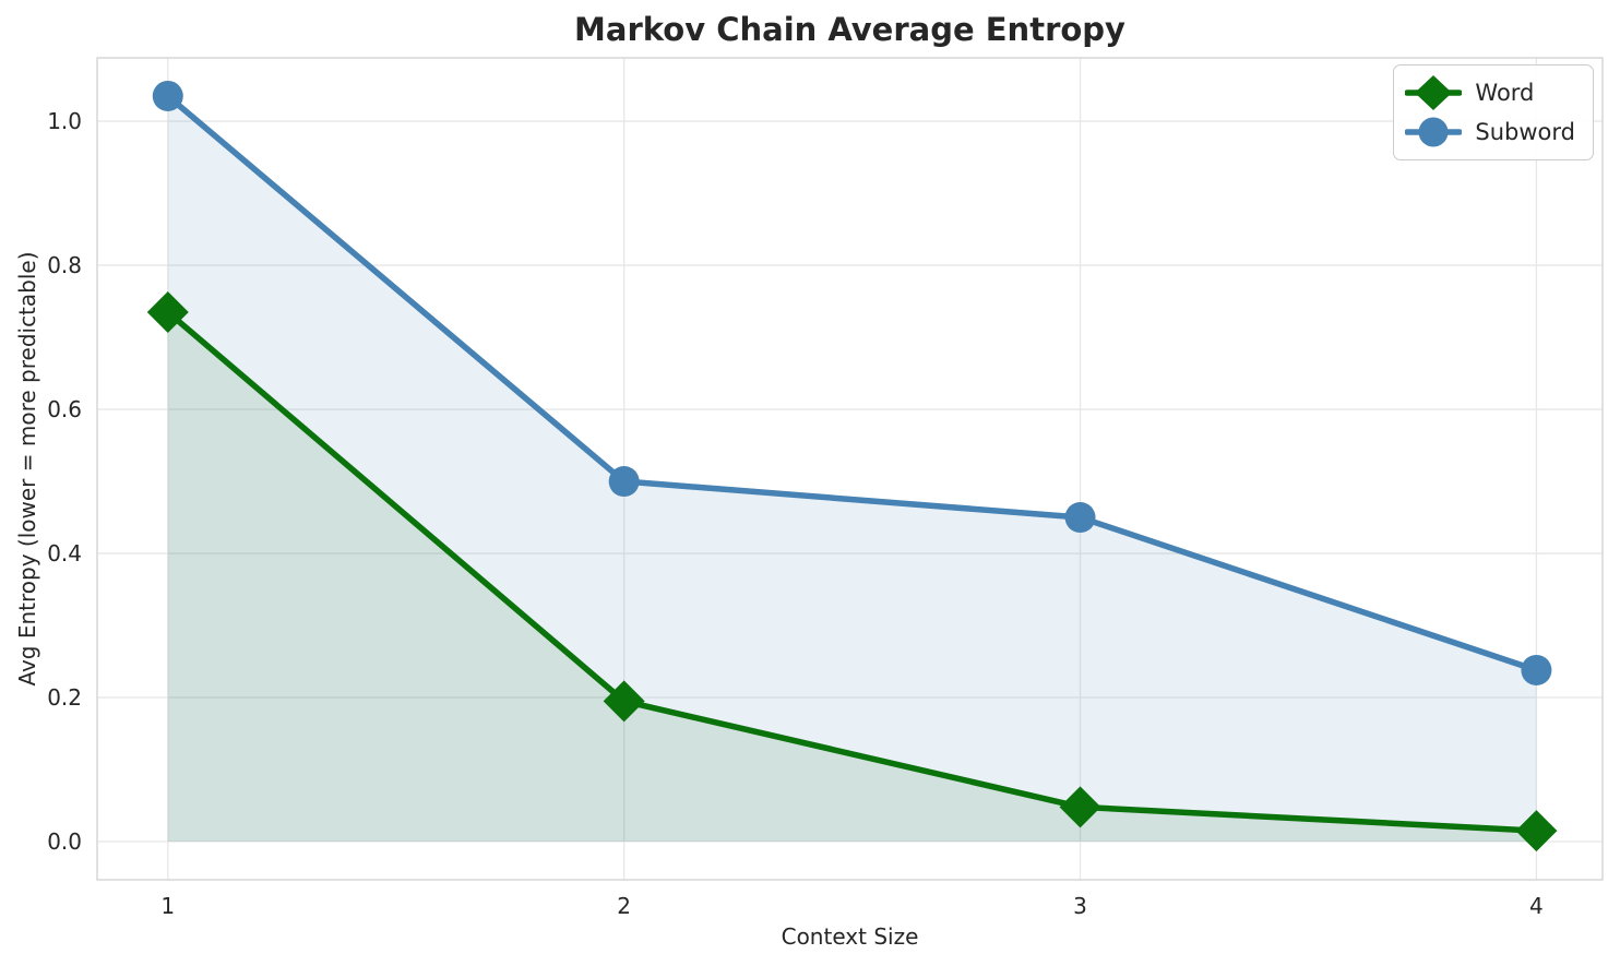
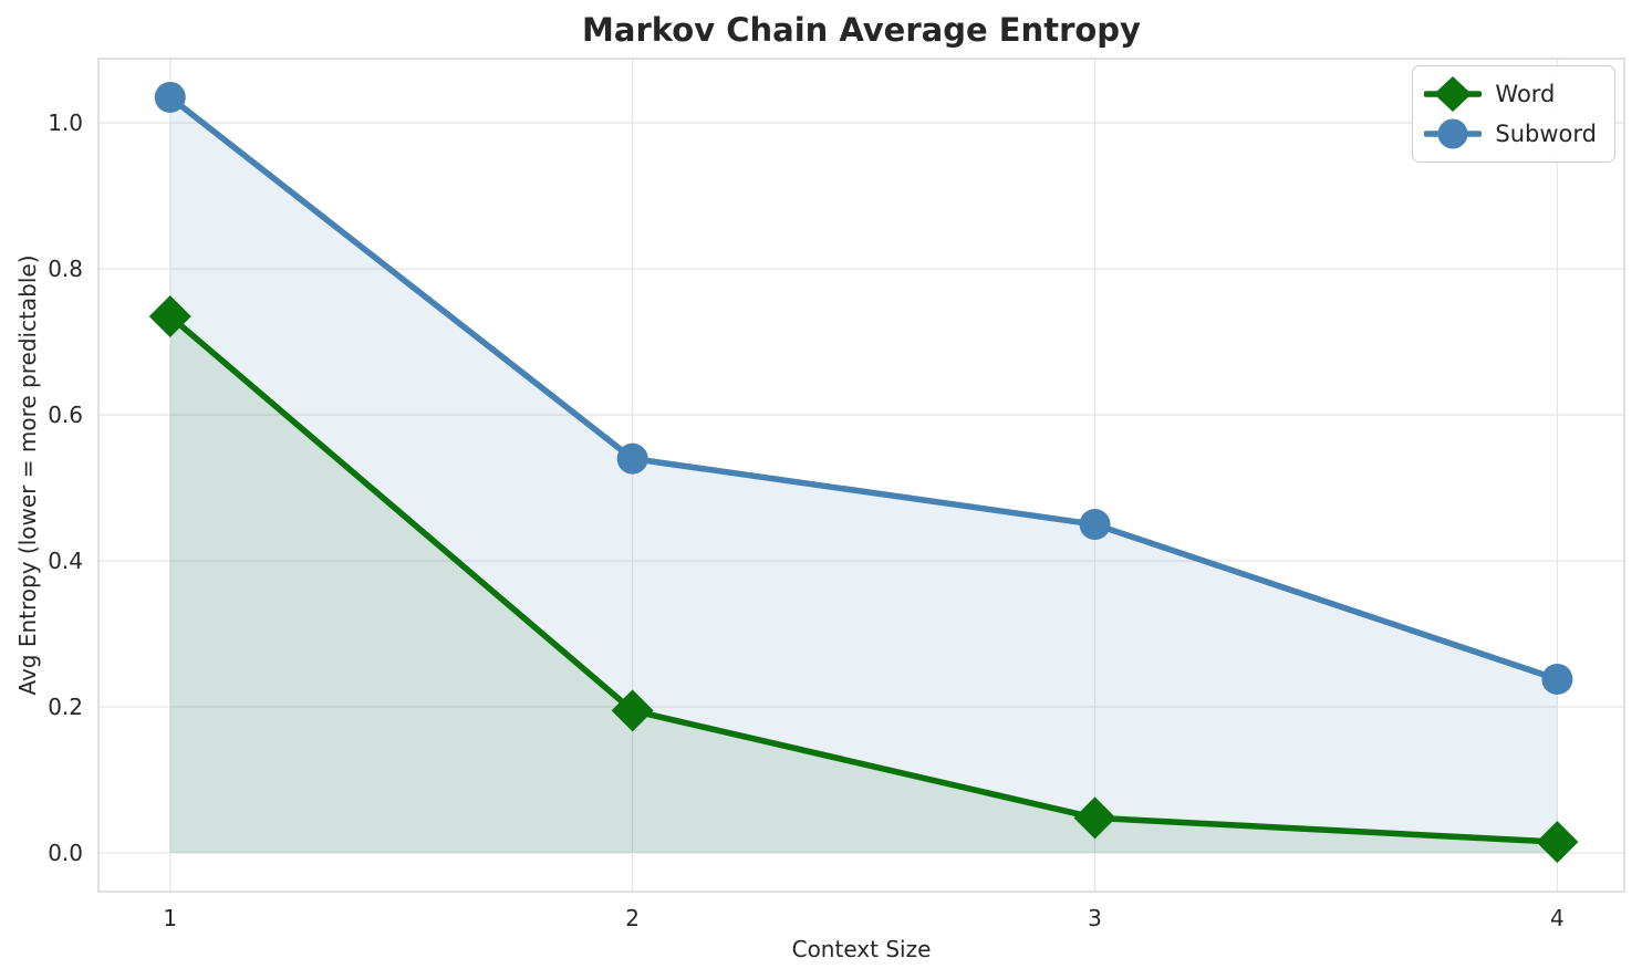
Subword/2: 0.50 -> 0.54
